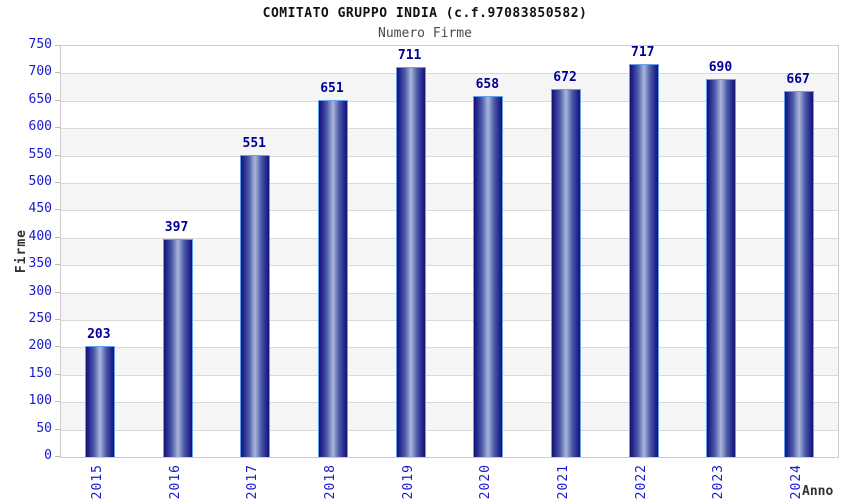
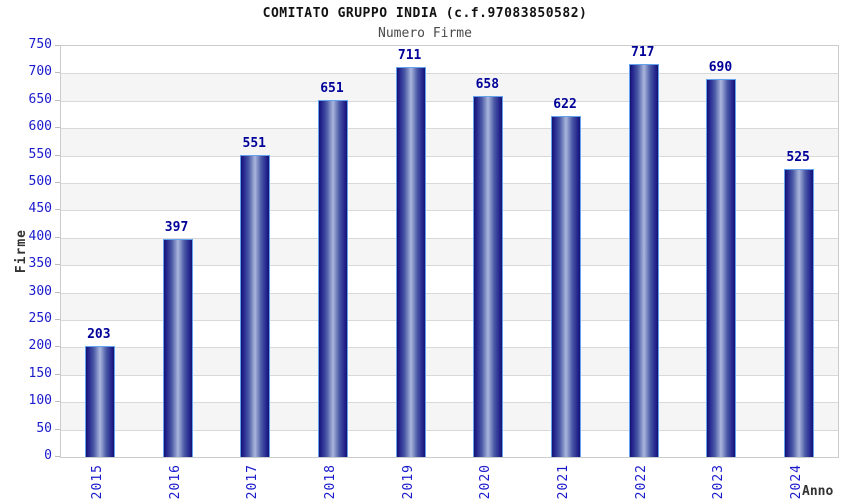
2021: 672 -> 622
2024: 667 -> 525
